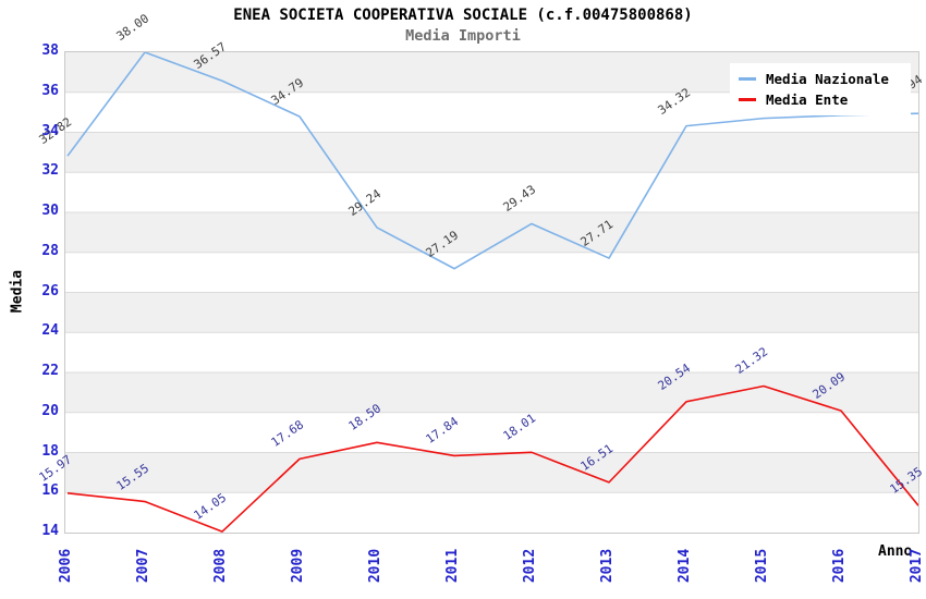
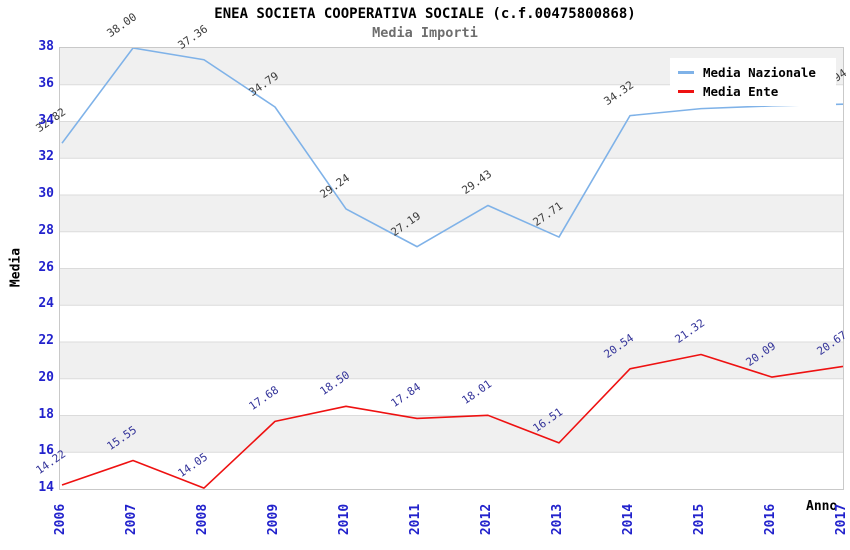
Media Ente/2006: 15.97 -> 14.22
Media Nazionale/2008: 36.57 -> 37.36
Media Ente/2017: 15.35 -> 20.67
